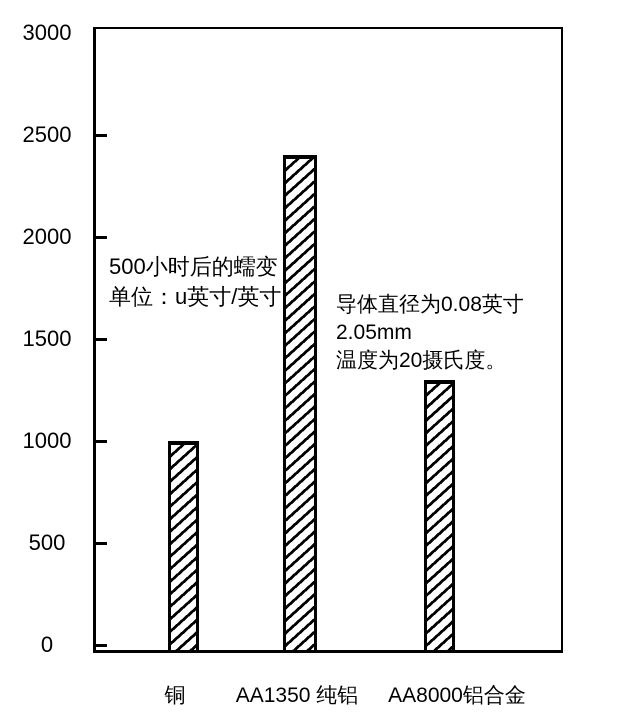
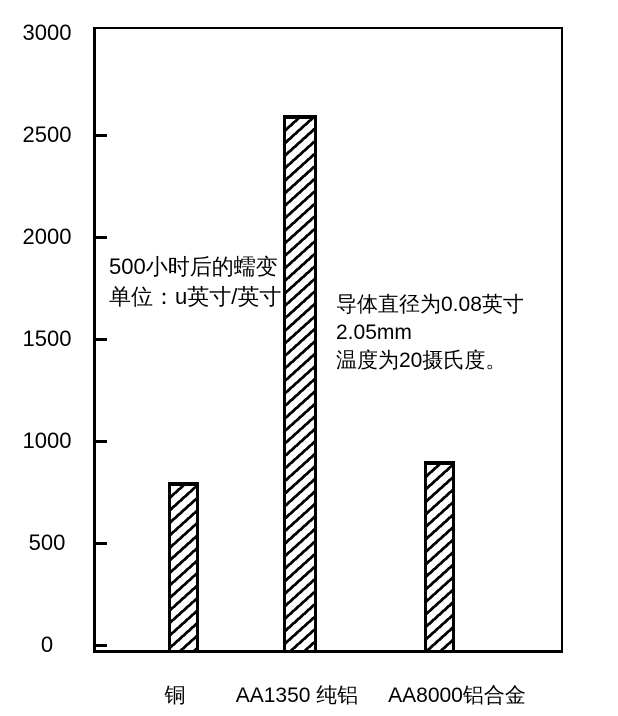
铜: 1000 -> 800
AA1350 纯铝: 2400 -> 2600
AA8000铝合金: 1300 -> 900
